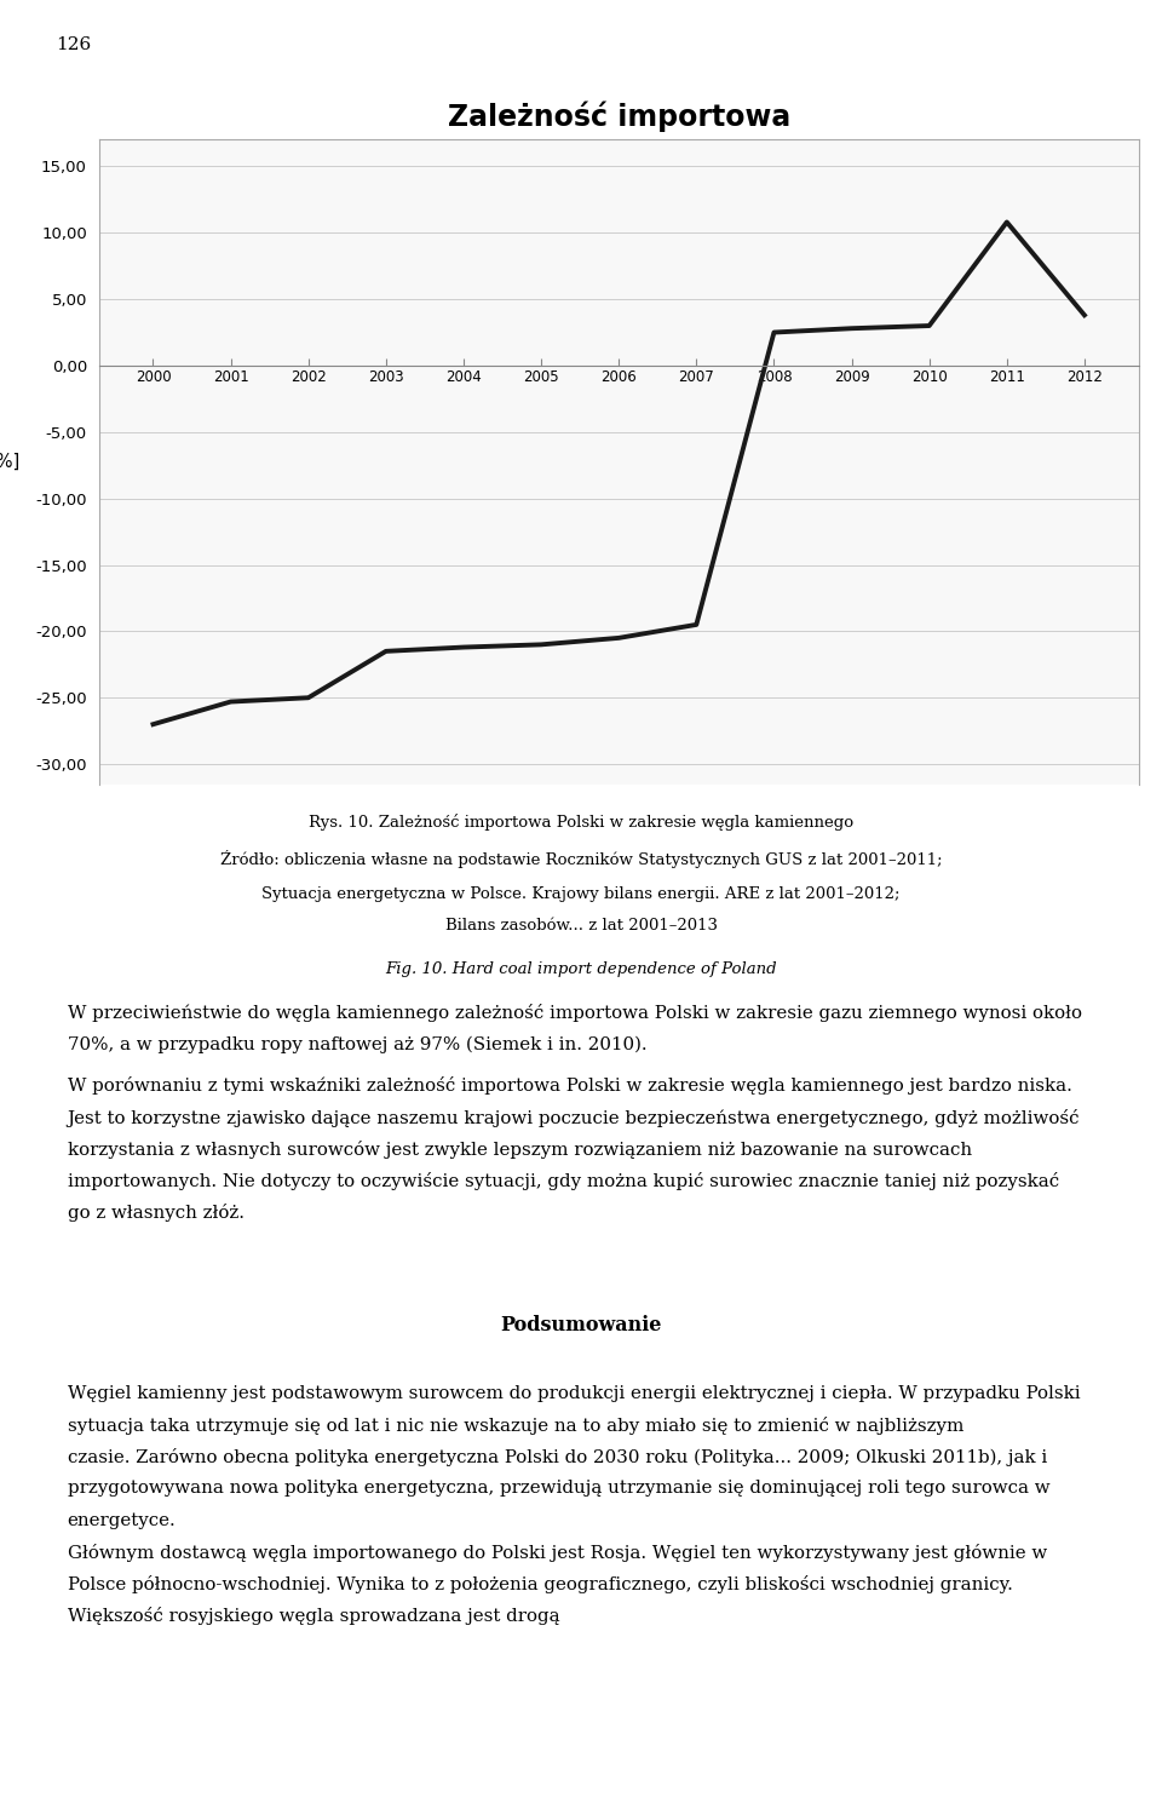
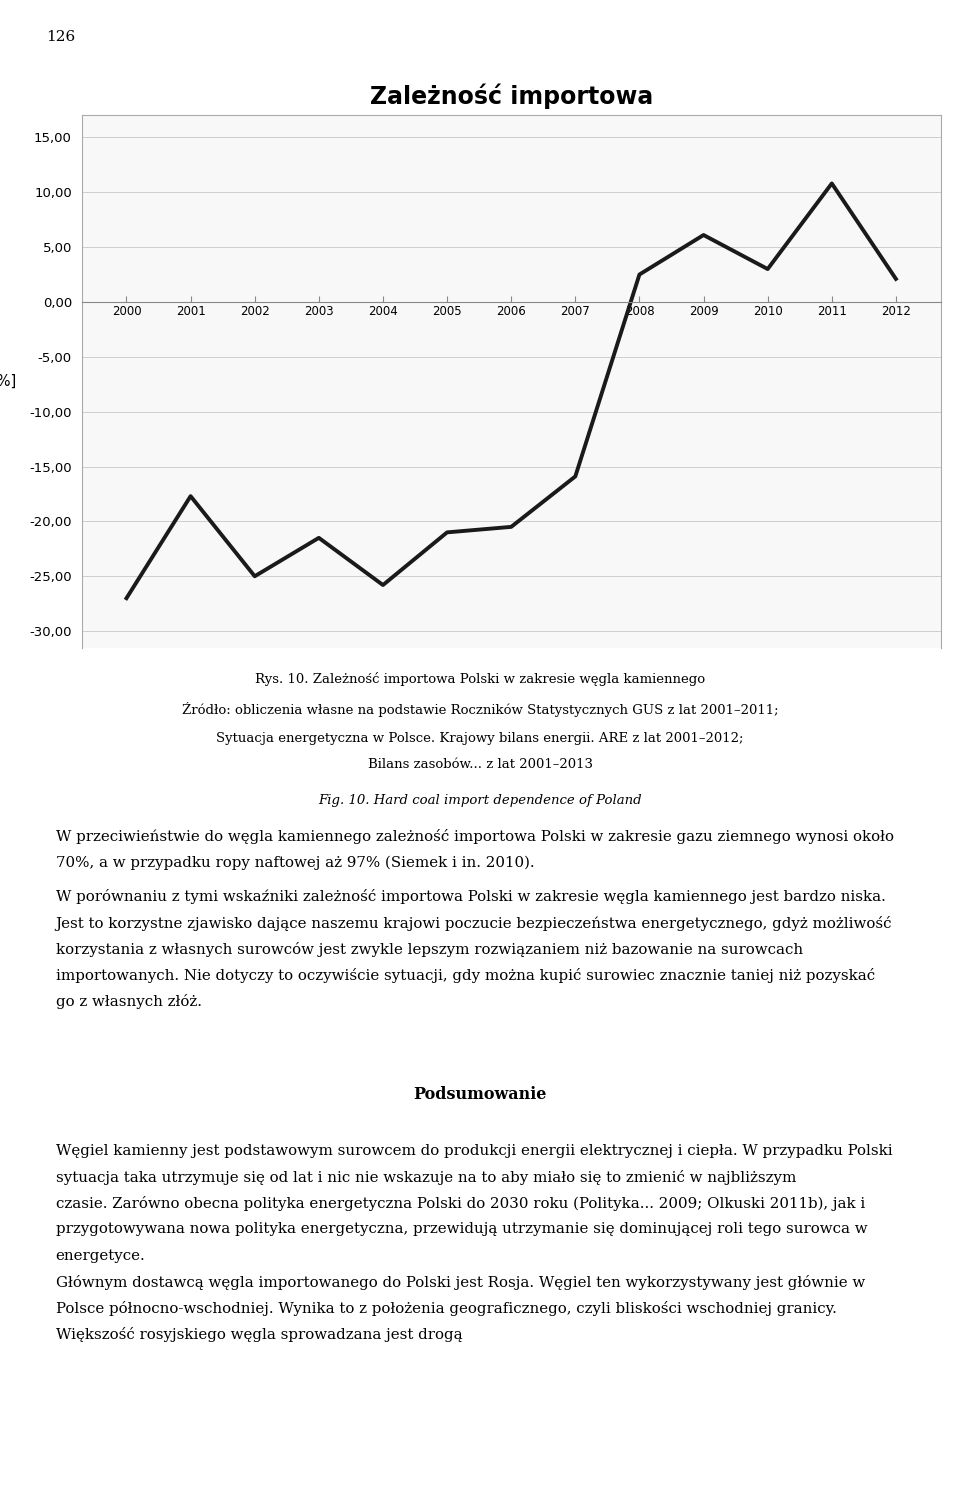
2001: -25,3 -> -17,7
2004: -21,2 -> -25,8
2007: -19,5 -> -15,9
2009: 2,8 -> 6,1
2012: 3,8 -> 2,1
